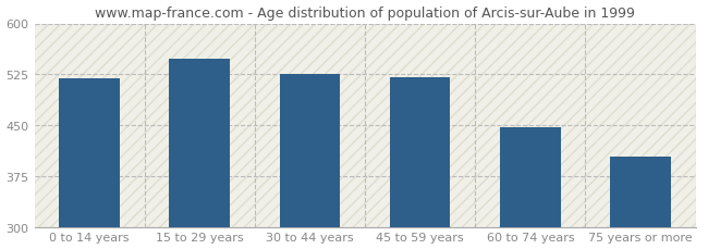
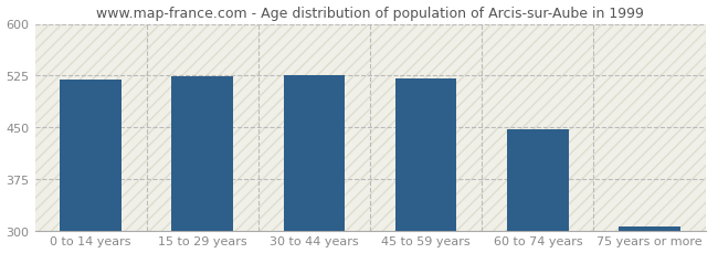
15 to 29 years: 548 -> 524
75 years or more: 404 -> 305
